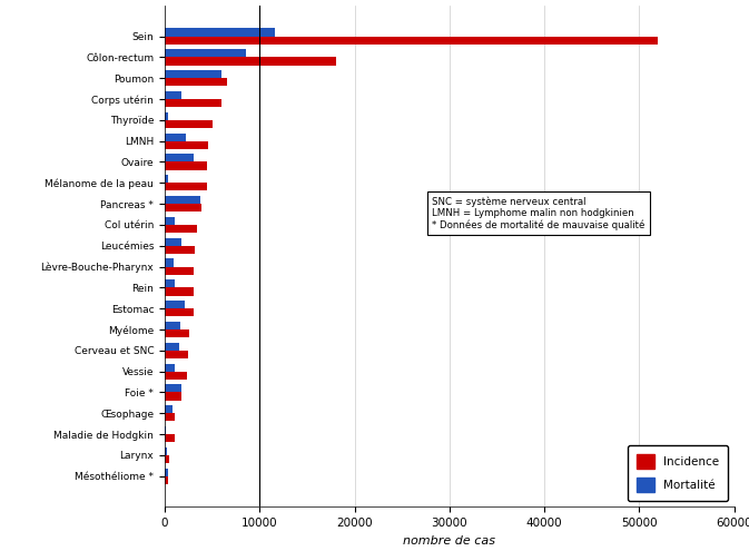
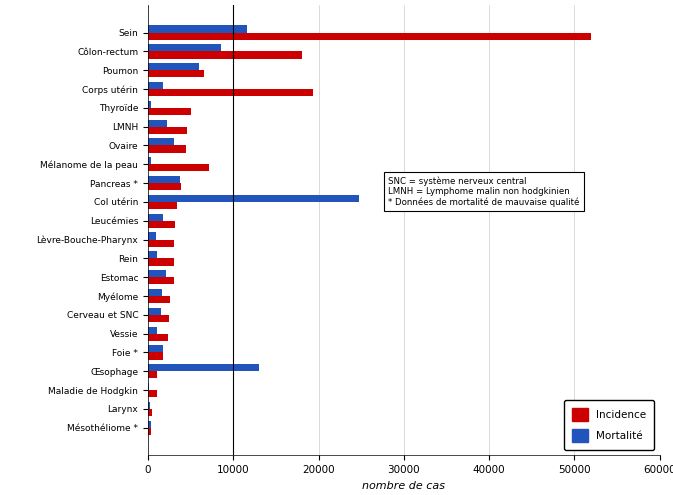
Incidence/Corps utérin: 6000 -> 19400
Incidence/Mélanome de la peau: 4400 -> 7200
Mortalité/Col utérin: 1000 -> 24800
Mortalité/Œsophage: 800 -> 13000
